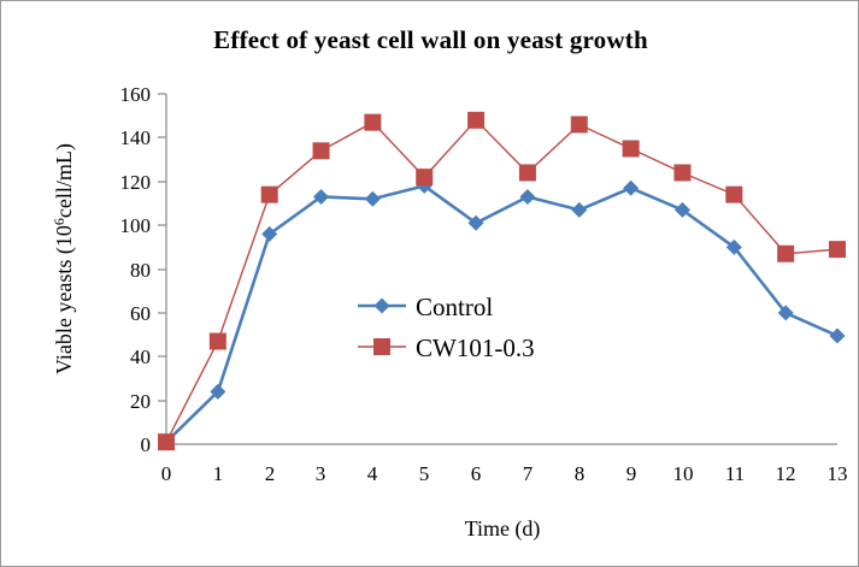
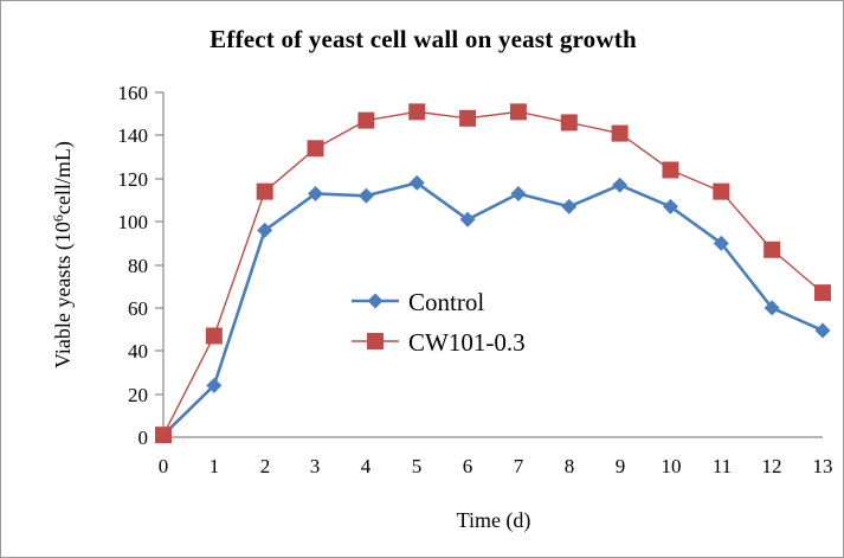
CW101-0.3/5: 122 -> 151
CW101-0.3/7: 124 -> 151
CW101-0.3/9: 135 -> 141
CW101-0.3/13: 89 -> 67
